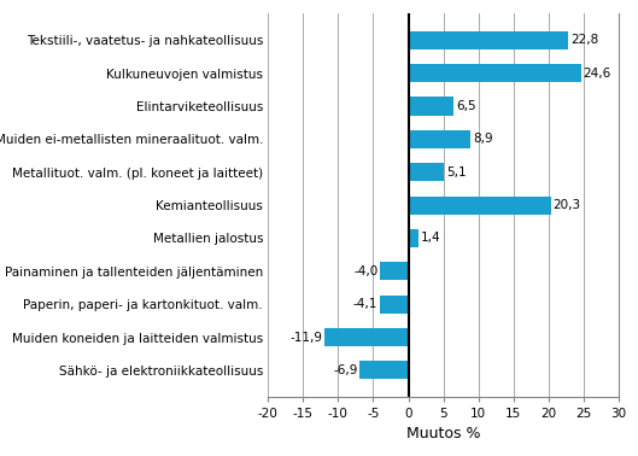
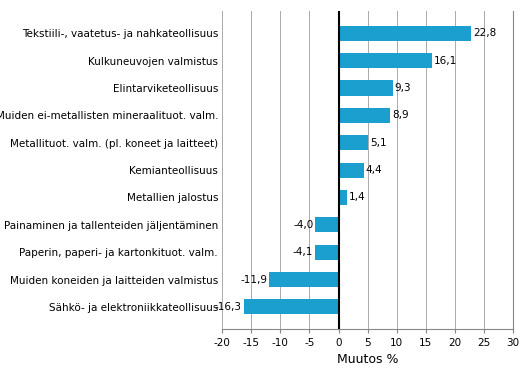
Kulkuneuvojen valmistus: 24,6 -> 16,1
Elintarviketeollisuus: 6,5 -> 9,3
Kemianteollisuus: 20,3 -> 4,4
Sähkö- ja elektroniikkateollisuus: -6,9 -> -16,3
